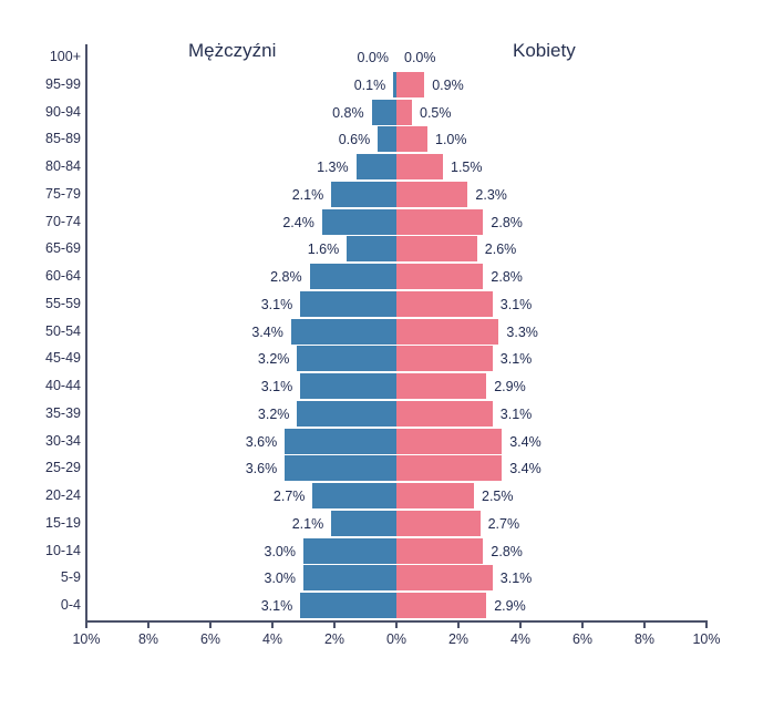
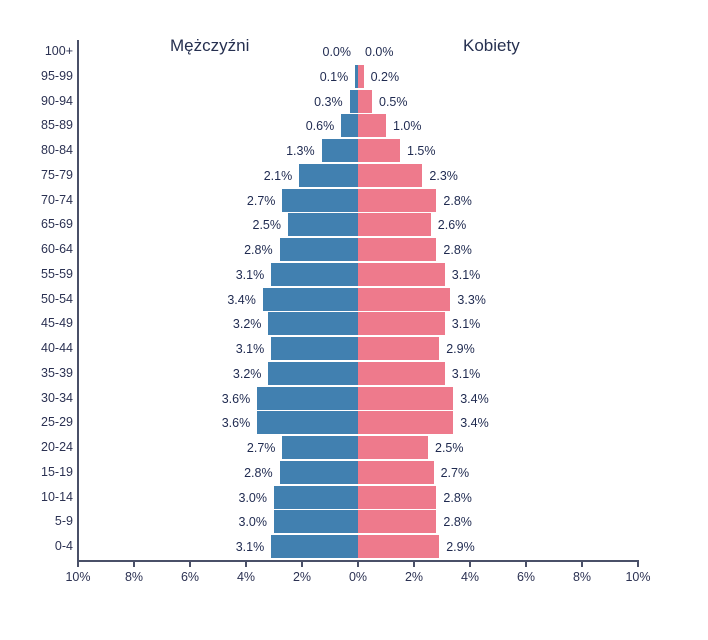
Kobiety/95-99: 0.9% -> 0.2%
Mężczyźni/90-94: 0.8% -> 0.3%
Mężczyźni/70-74: 2.4% -> 2.7%
Mężczyźni/65-69: 1.6% -> 2.5%
Mężczyźni/15-19: 2.1% -> 2.8%
Kobiety/5-9: 3.1% -> 2.8%
